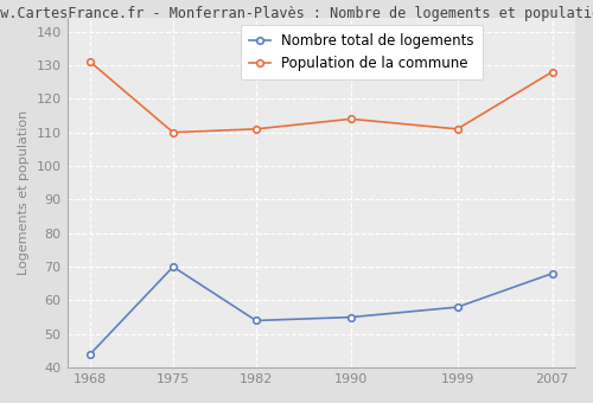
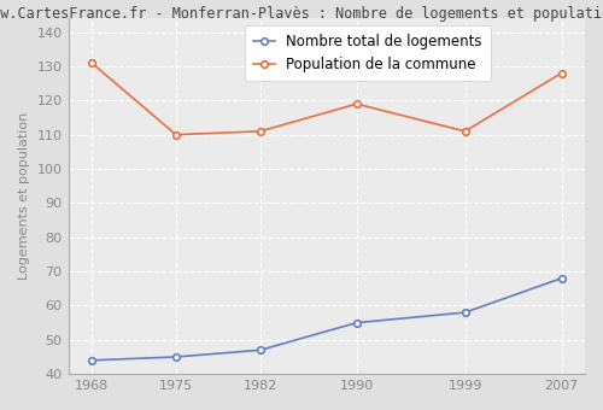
Nombre total de logements/1975: 70 -> 45
Nombre total de logements/1982: 54 -> 47
Population de la commune/1990: 114 -> 119
